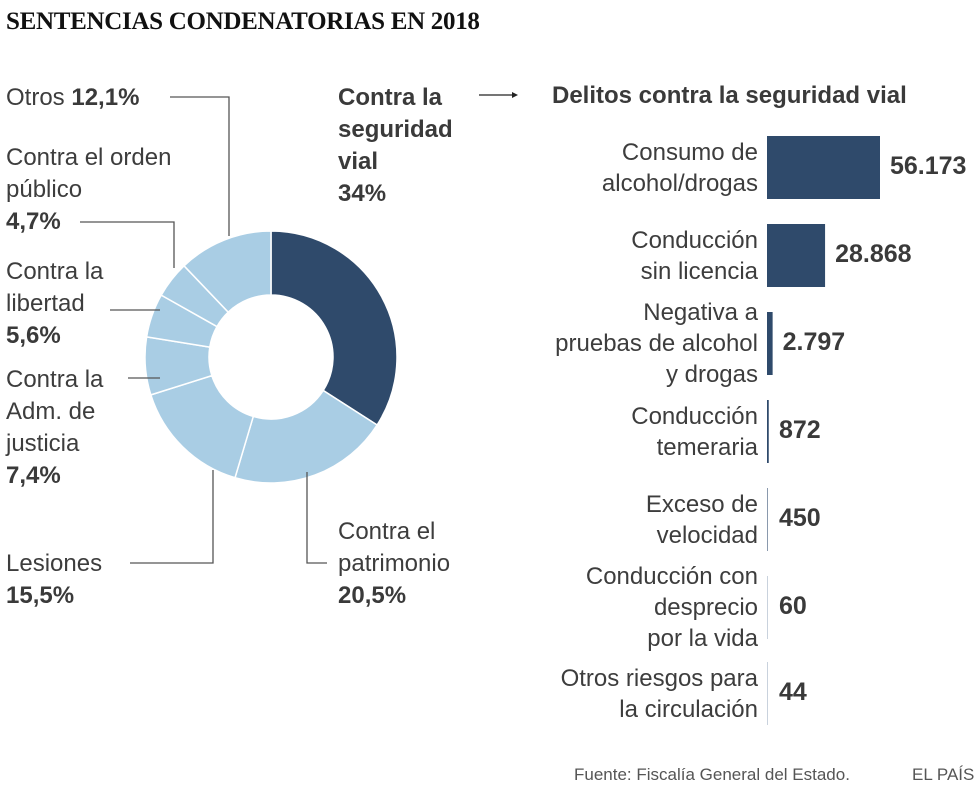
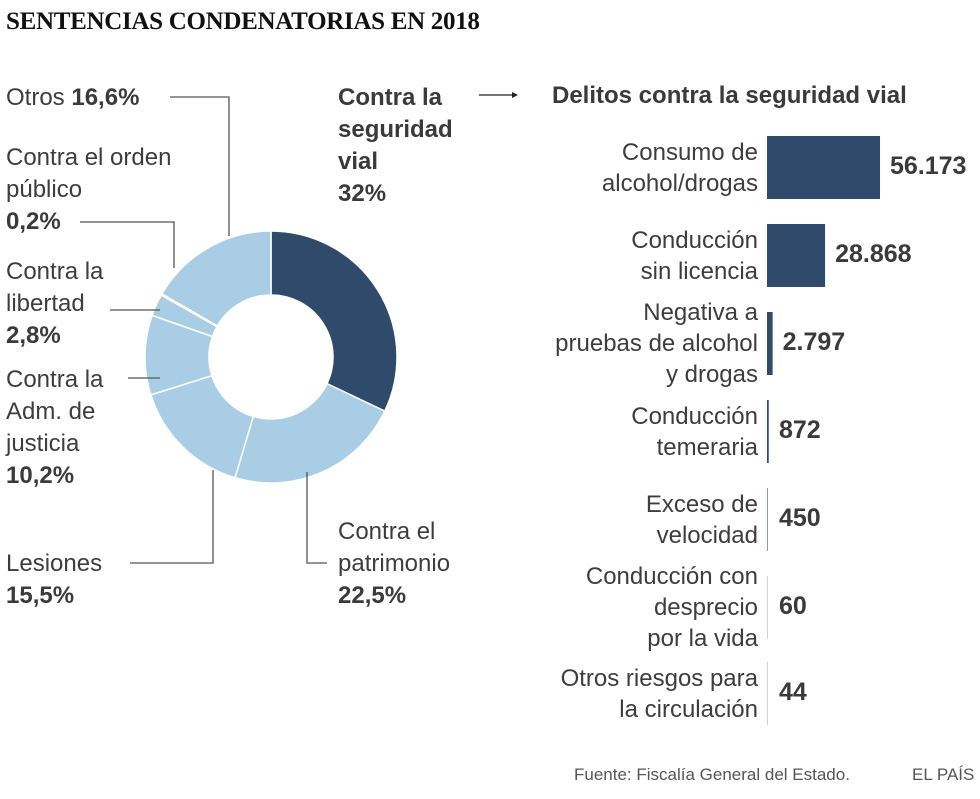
SENTENCIAS CONDENATORIAS EN 2018/Contra la seguridad vial: 34% -> 32%
SENTENCIAS CONDENATORIAS EN 2018/Contra el patrimonio: 20,5% -> 22,5%
SENTENCIAS CONDENATORIAS EN 2018/Contra la Adm. de justicia: 7,4% -> 10,2%
SENTENCIAS CONDENATORIAS EN 2018/Contra la libertad: 5,6% -> 2,8%
SENTENCIAS CONDENATORIAS EN 2018/Contra el orden público: 4,7% -> 0,2%
SENTENCIAS CONDENATORIAS EN 2018/Otros: 12,1% -> 16,6%
